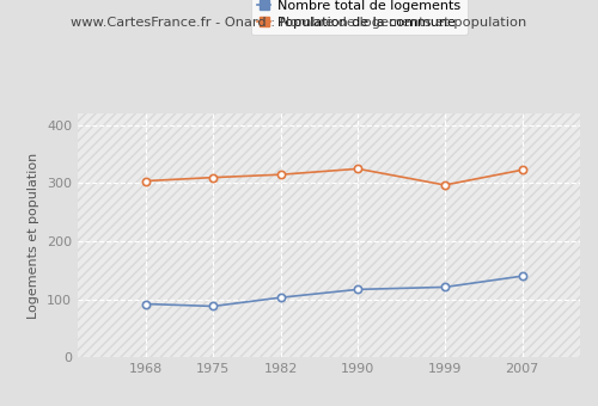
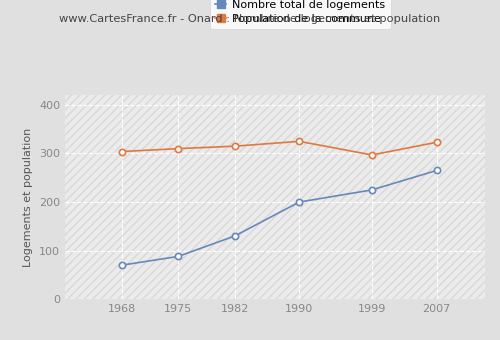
Nombre total de logements/1968: 92 -> 70
Nombre total de logements/1982: 103 -> 130
Nombre total de logements/1990: 117 -> 200
Nombre total de logements/1999: 121 -> 225
Nombre total de logements/2007: 140 -> 265
